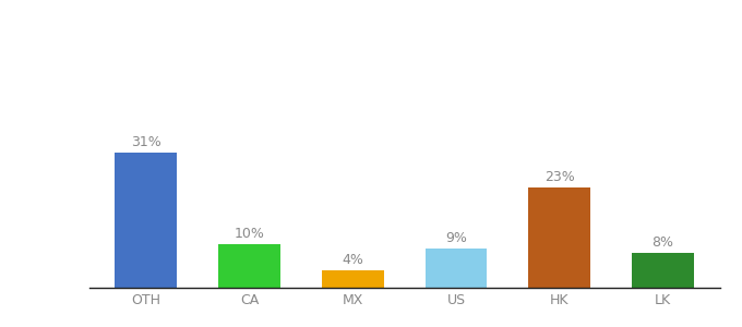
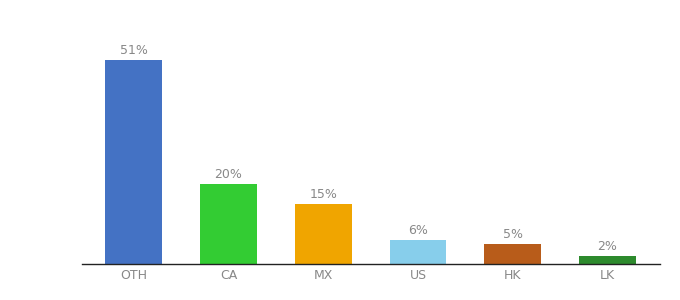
OTH: 31% -> 51%
CA: 10% -> 20%
MX: 4% -> 15%
US: 9% -> 6%
HK: 23% -> 5%
LK: 8% -> 2%
